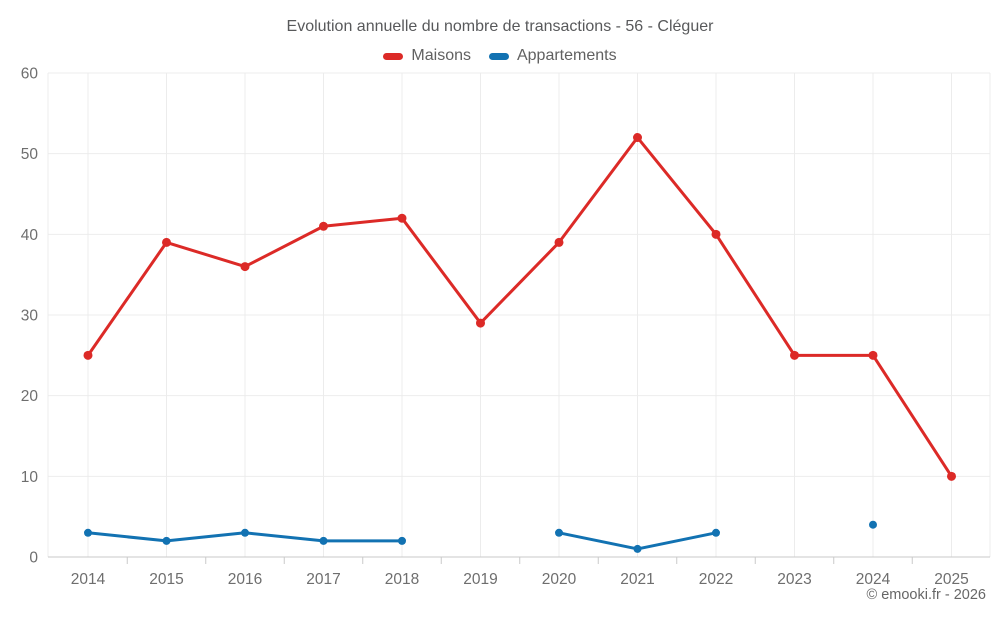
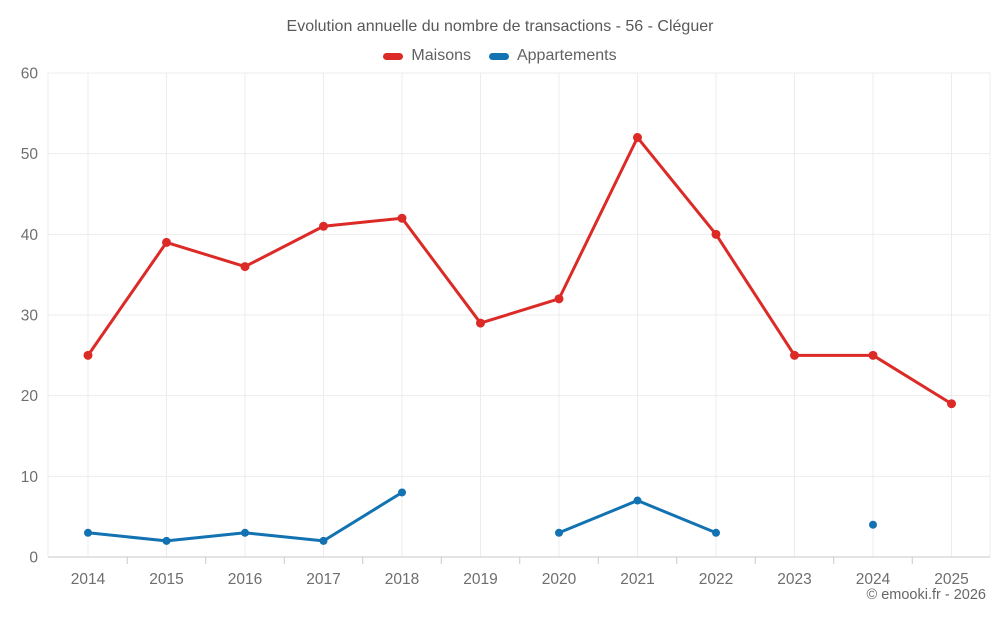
Appartements/2018: 2 -> 8
Maisons/2020: 39 -> 32
Appartements/2021: 1 -> 7
Maisons/2025: 10 -> 19
